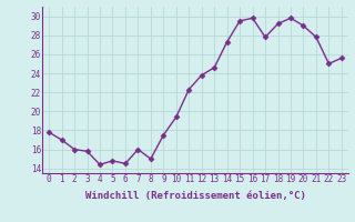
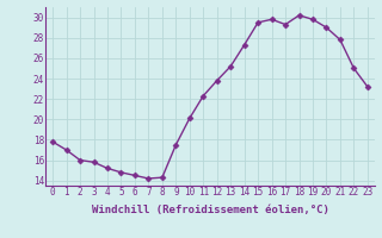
4: 14.4 -> 15.2
7: 16.0 -> 14.2
8: 15.0 -> 14.3
10: 19.4 -> 20.1
13: 24.6 -> 25.2
17: 27.8 -> 29.3
18: 29.2 -> 30.2
23: 25.6 -> 23.2
